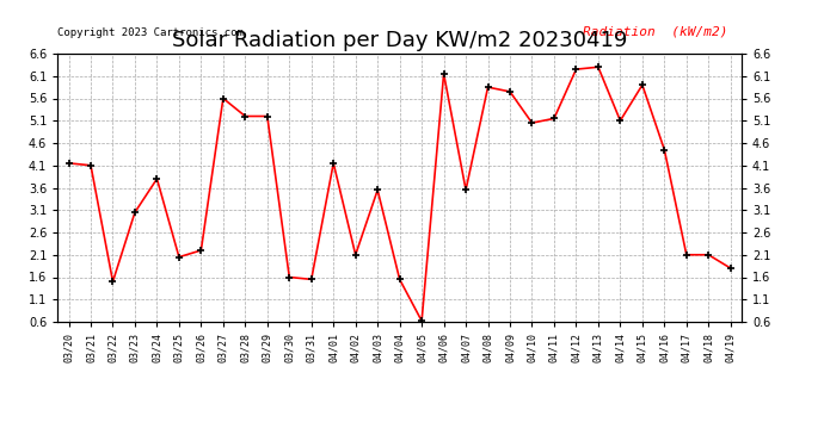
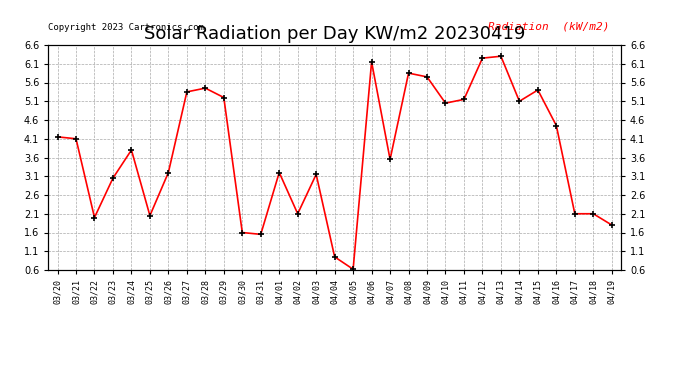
03/22: 1.50 -> 2.00
03/26: 2.20 -> 3.20
03/27: 5.60 -> 5.35
03/28: 5.20 -> 5.45
04/01: 4.15 -> 3.20
04/03: 3.55 -> 3.15
04/04: 1.55 -> 0.95
04/15: 5.90 -> 5.40
